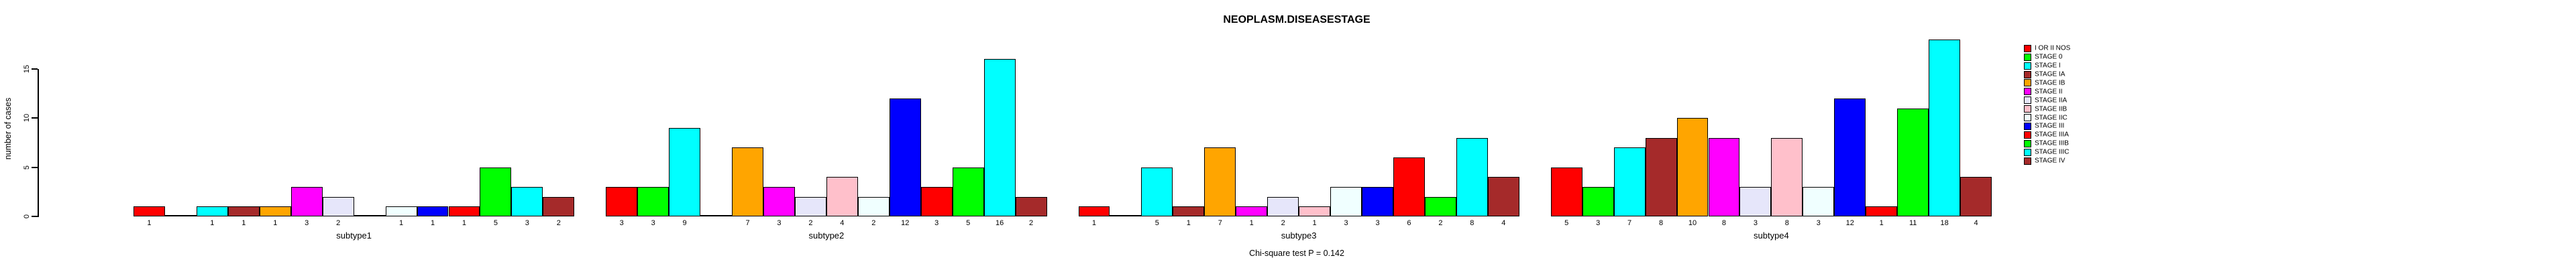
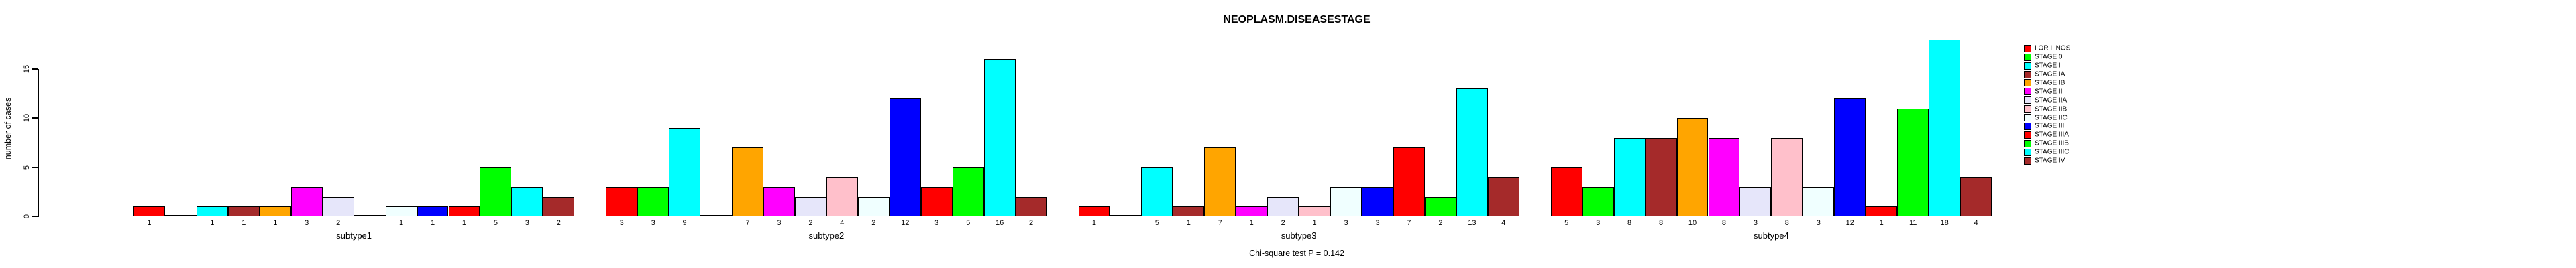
STAGE IIIA/subtype3: 6 -> 7
STAGE IIIC/subtype3: 8 -> 13
STAGE I/subtype4: 7 -> 8
